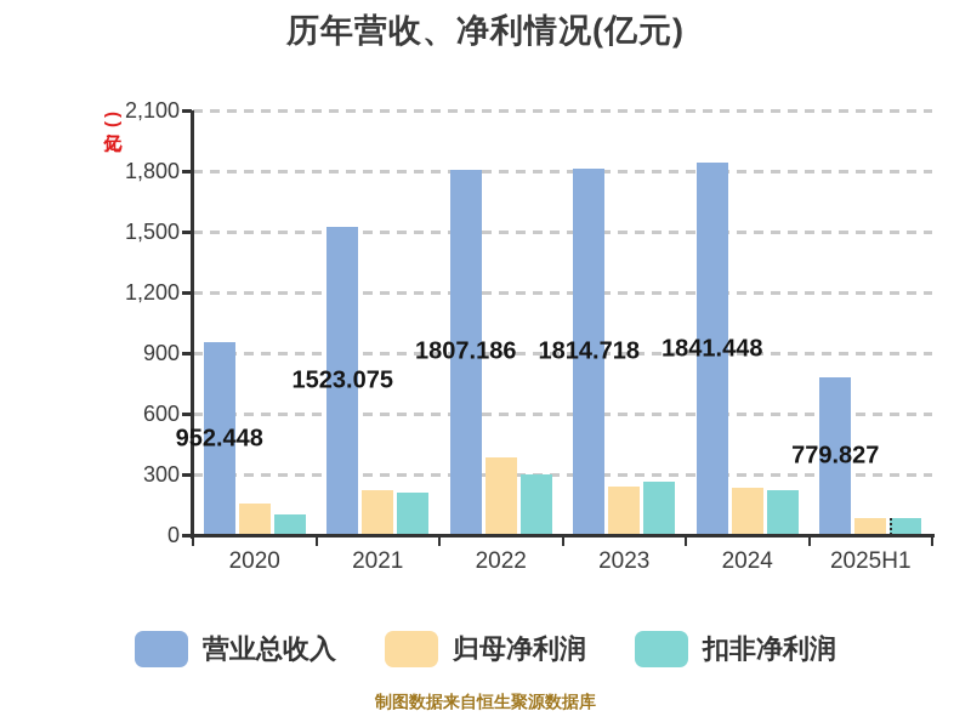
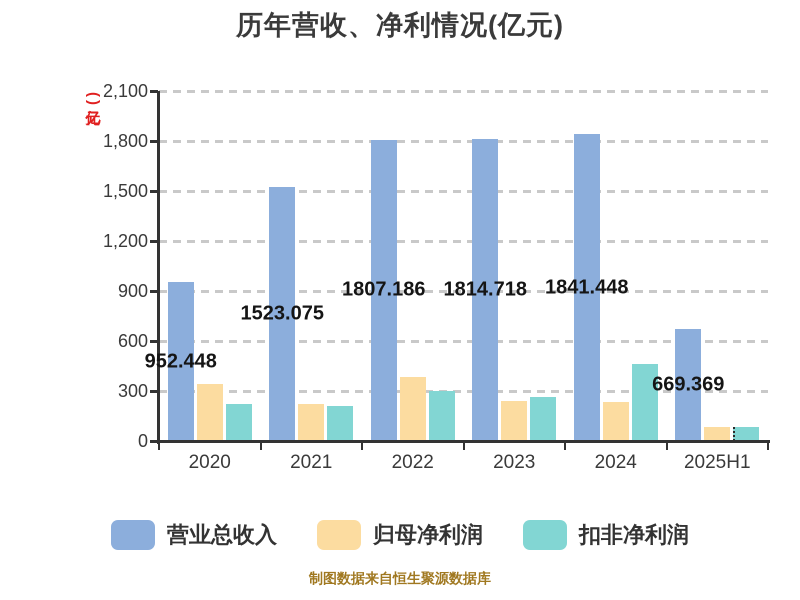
归母净利润/2020: 160 -> 340
扣非净利润/2020: 100 -> 220
扣非净利润/2024: 220 -> 460
营业总收入/2025H1: 779.827 -> 669.369
